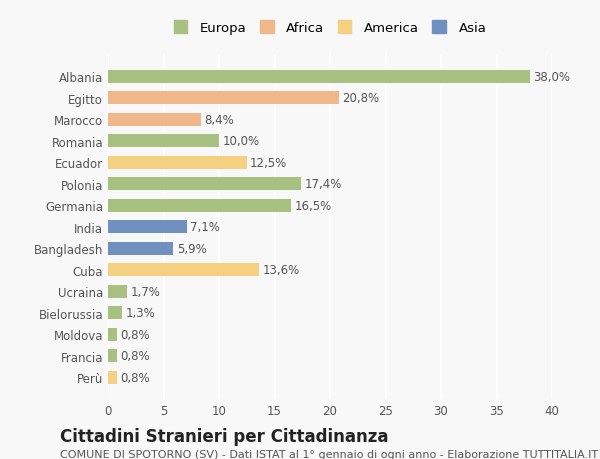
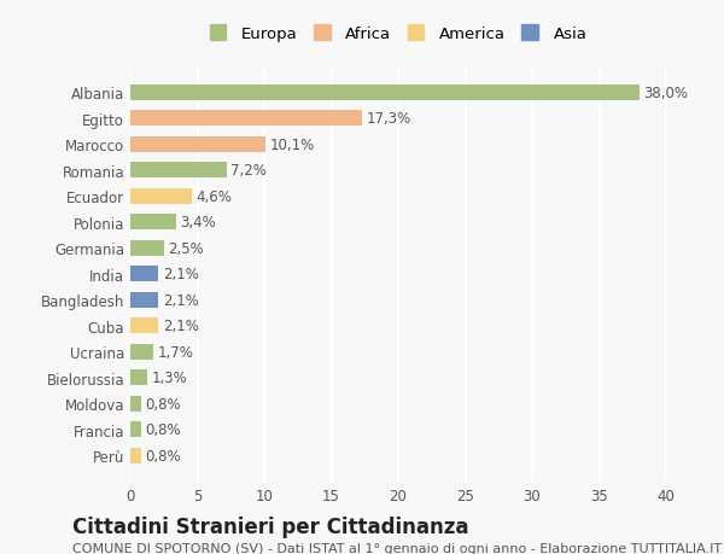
Egitto: 20,8% -> 17,3%
Marocco: 8,4% -> 10,1%
Romania: 10,0% -> 7,2%
Ecuador: 12,5% -> 4,6%
Polonia: 17,4% -> 3,4%
Germania: 16,5% -> 2,5%
India: 7,1% -> 2,1%
Bangladesh: 5,9% -> 2,1%
Cuba: 13,6% -> 2,1%
